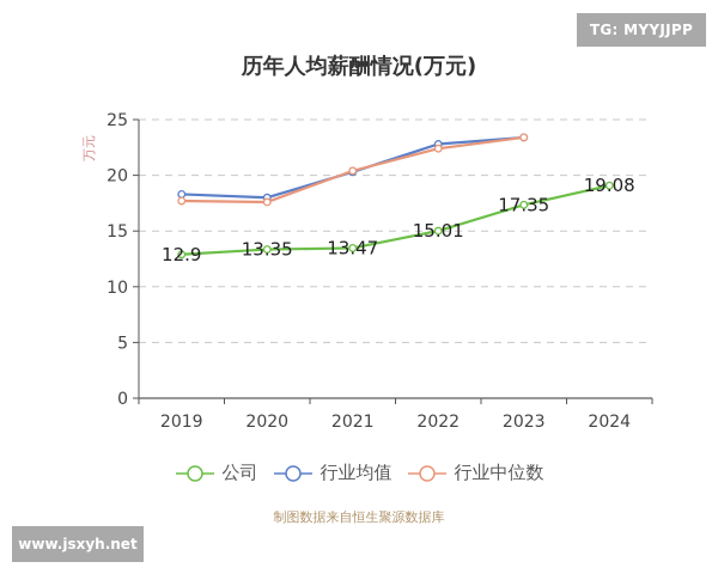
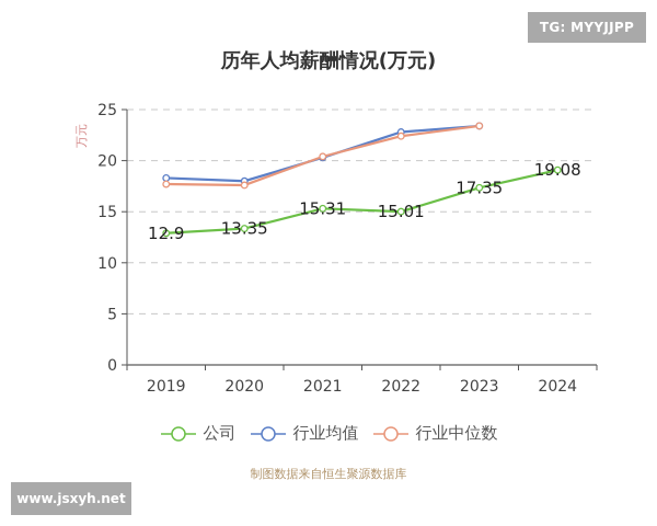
公司/2021: 13.47 -> 15.31
